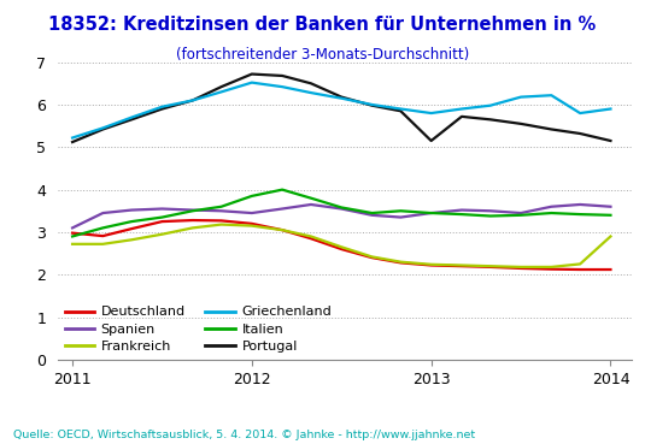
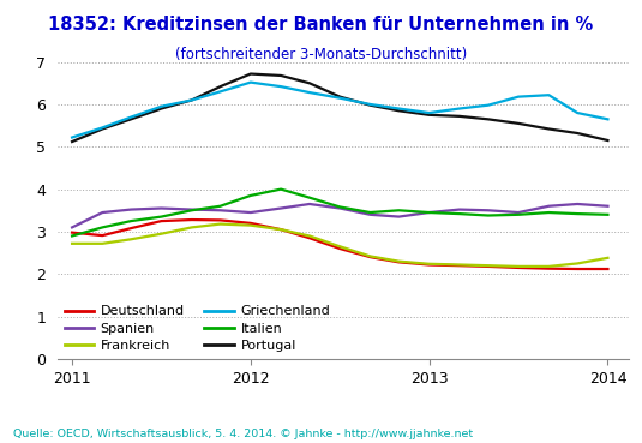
Portugal/2013: 5.15 -> 5.75
Frankreich/2014: 2.90 -> 2.38
Griechenland/2014: 5.90 -> 5.65
